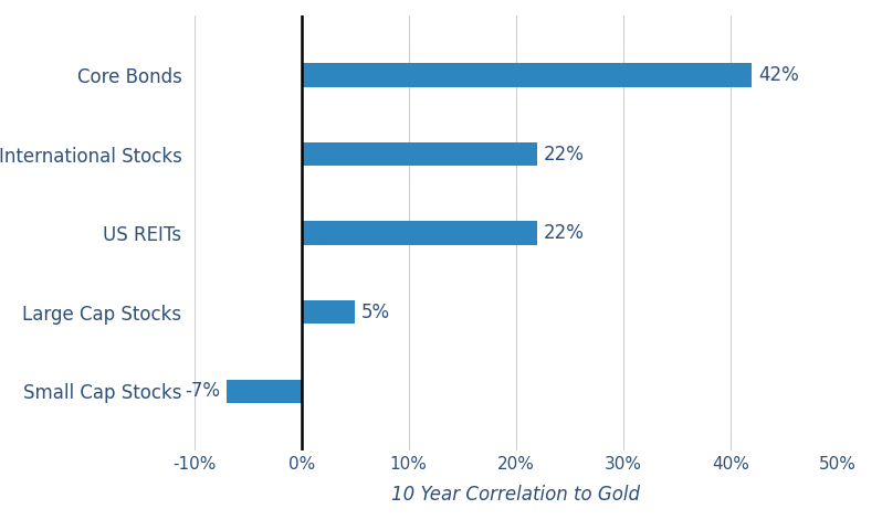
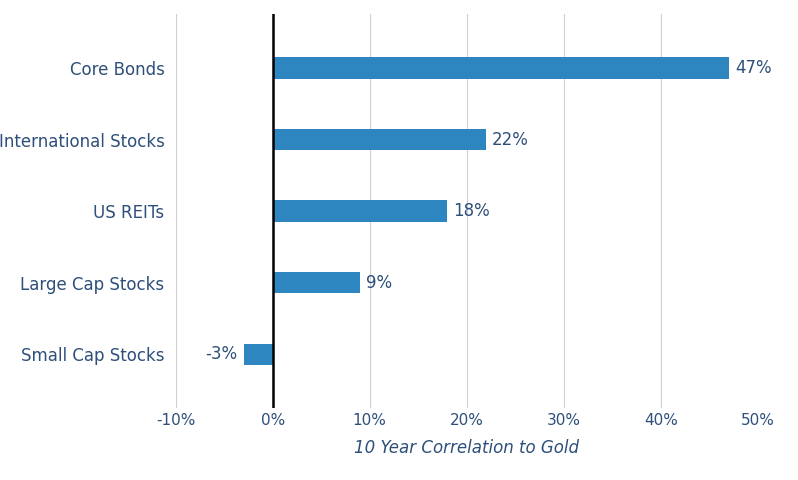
Core Bonds: 42% -> 47%
US REITs: 22% -> 18%
Large Cap Stocks: 5% -> 9%
Small Cap Stocks: -7% -> -3%
